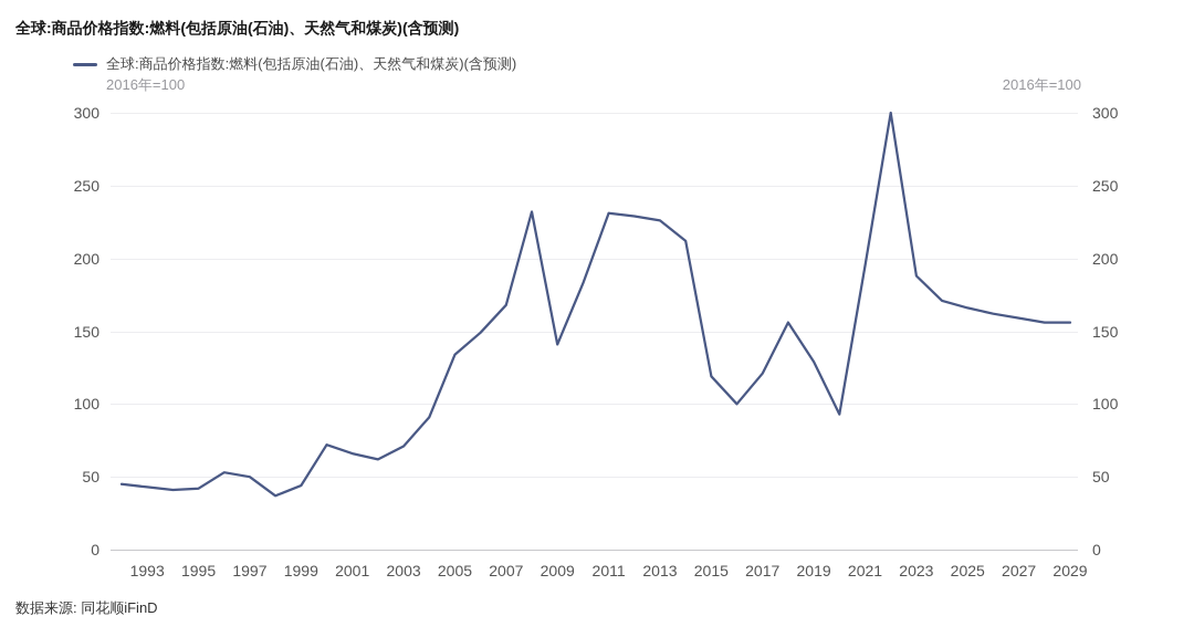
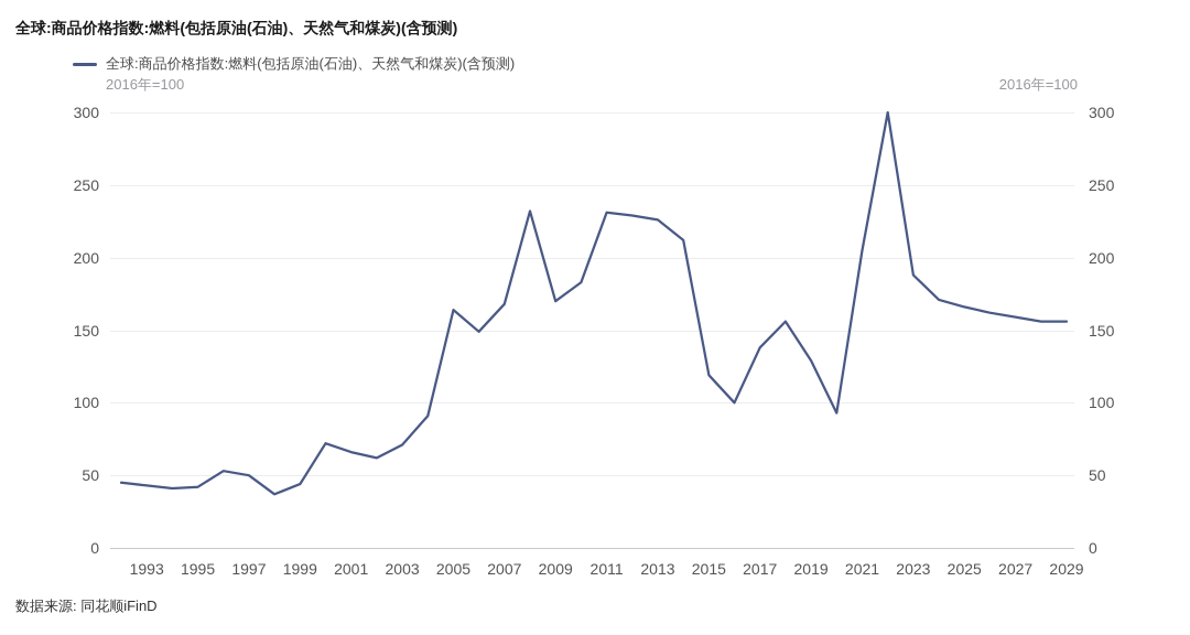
2005: 134 -> 164
2009: 141 -> 170
2017: 121 -> 138
2021: 195 -> 205
